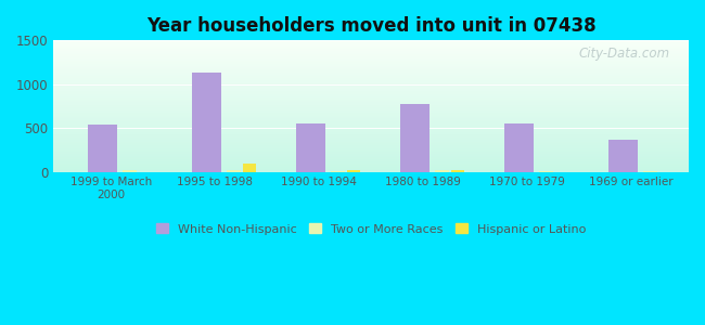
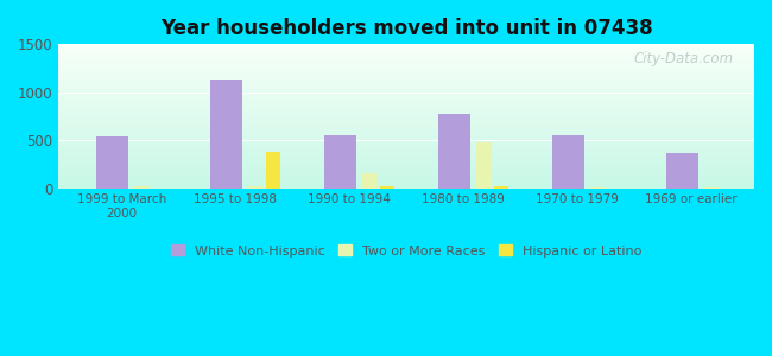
Hispanic or Latino/1995 to 1998: 100 -> 380
Two or More Races/1990 to 1994: 10 -> 160
Two or More Races/1980 to 1989: 20 -> 480
